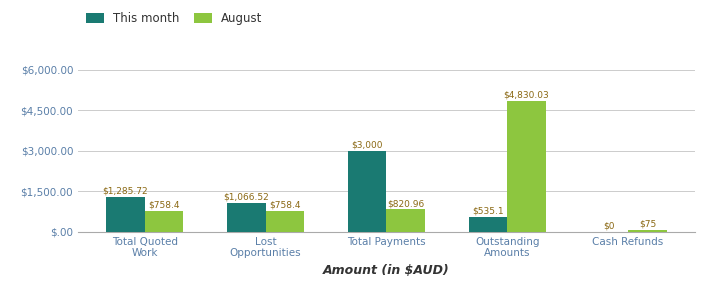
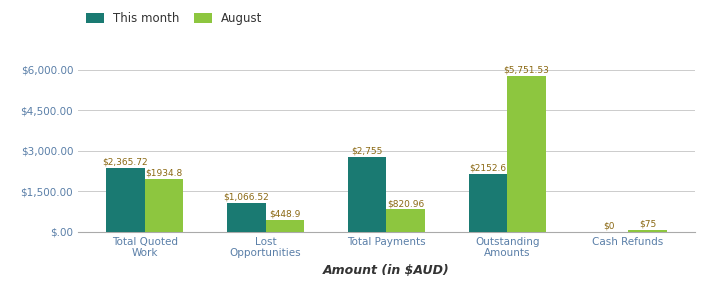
This month/Total Quoted Work: $1,285.72 -> $2,365.72
August/Total Quoted Work: $758.4 -> $1934.8
August/Lost Opportunities: $758.4 -> $448.9
This month/Total Payments: $3,000 -> $2,755
This month/Outstanding Amounts: $535.1 -> $2152.6
August/Outstanding Amounts: $4,830.03 -> $5,751.53
